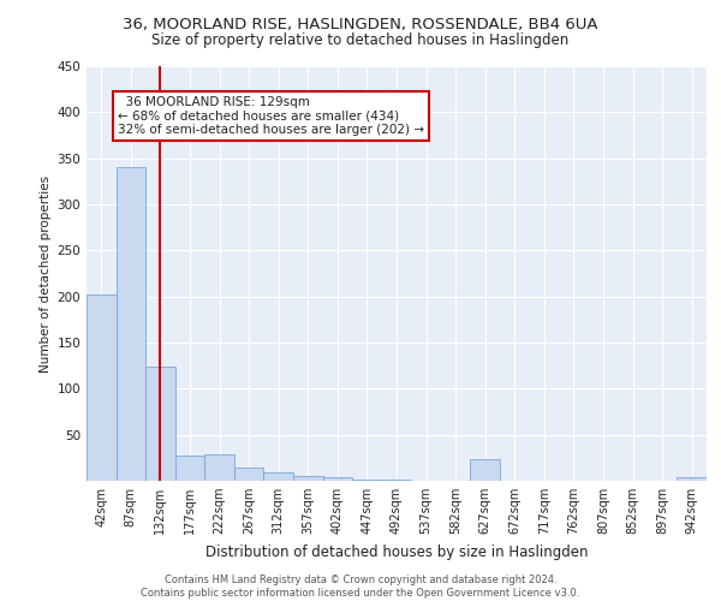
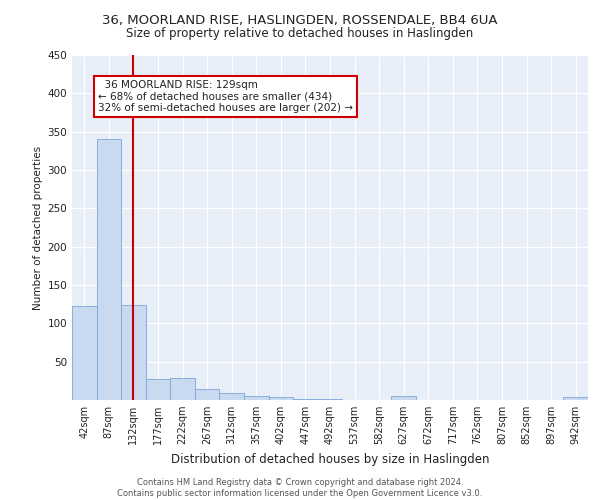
42sqm: 202 -> 123
627sqm: 24 -> 5
